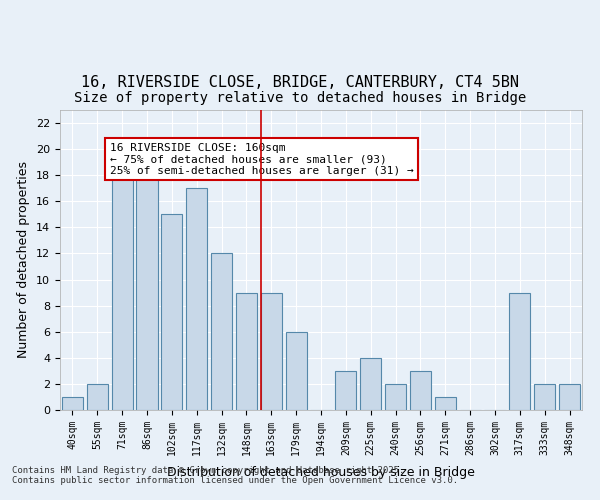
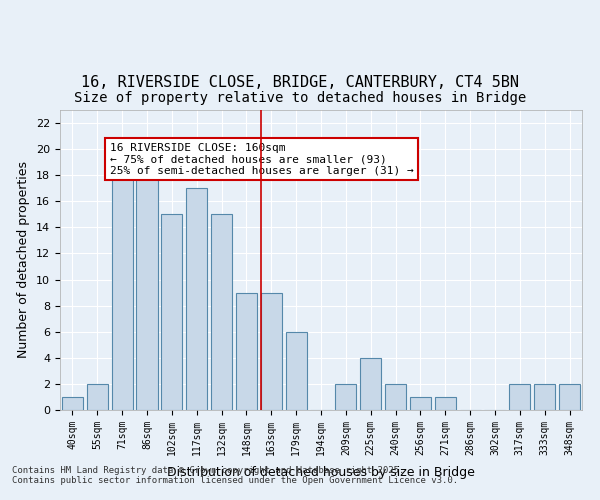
132sqm: 12 -> 15
209sqm: 3 -> 2
256sqm: 3 -> 1
317sqm: 9 -> 2
